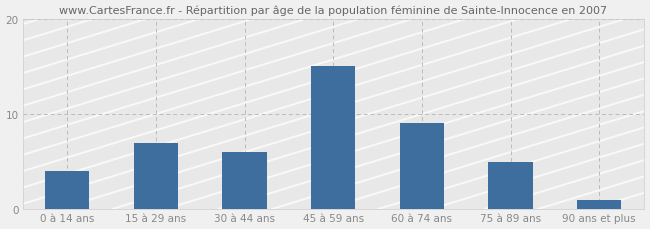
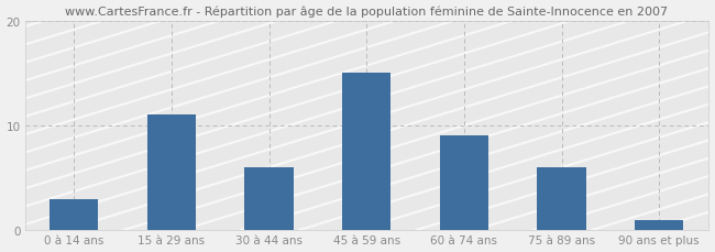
0 à 14 ans: 4 -> 3
15 à 29 ans: 7 -> 11
75 à 89 ans: 5 -> 6
